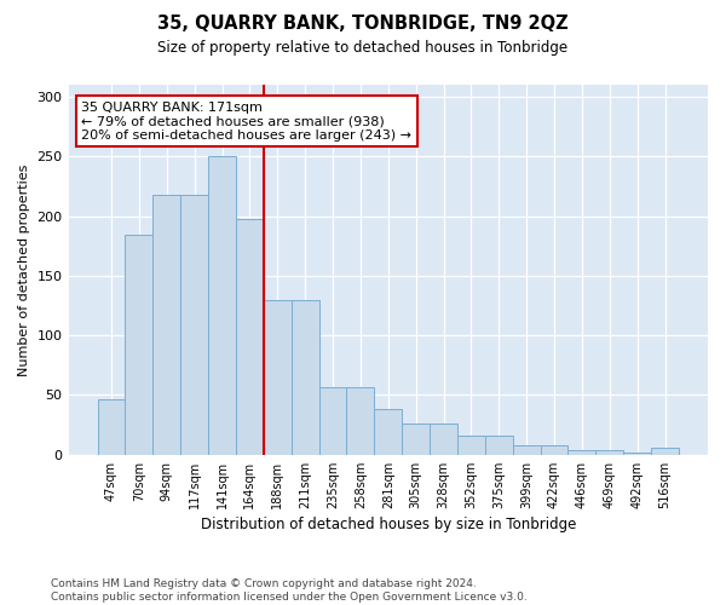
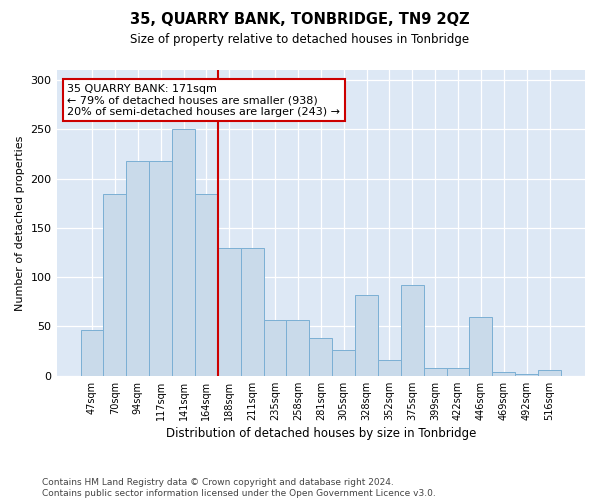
164sqm: 197 -> 184
328sqm: 26 -> 82
375sqm: 16 -> 92
446sqm: 4 -> 60
